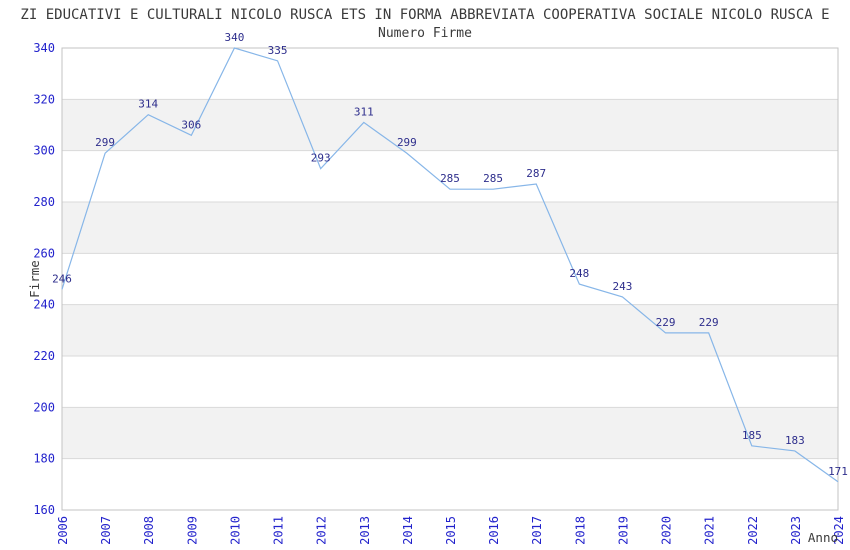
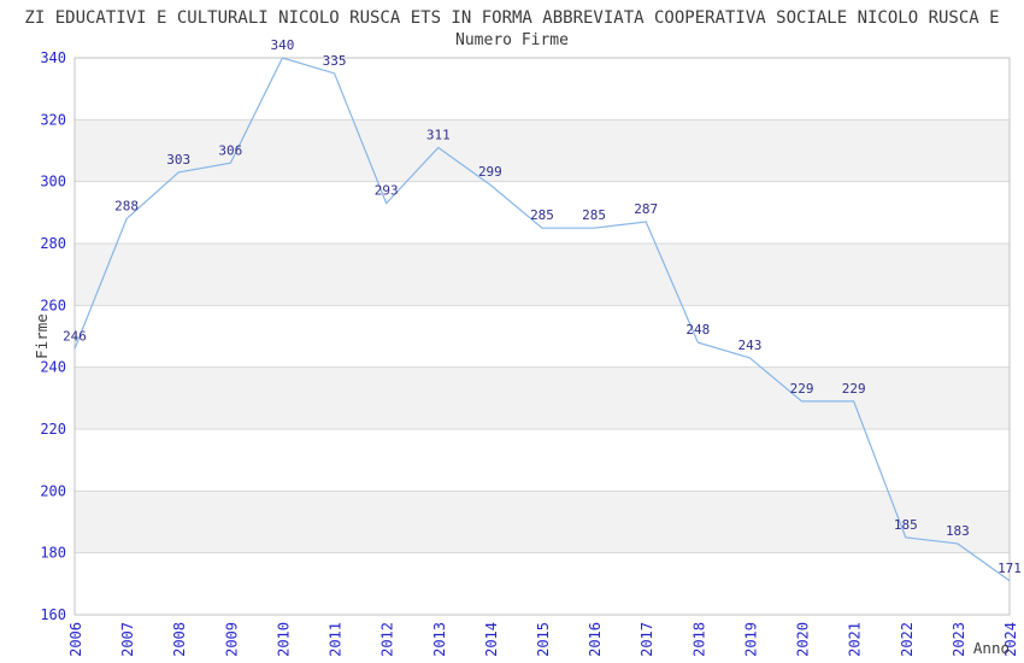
2007: 299 -> 288
2008: 314 -> 303
